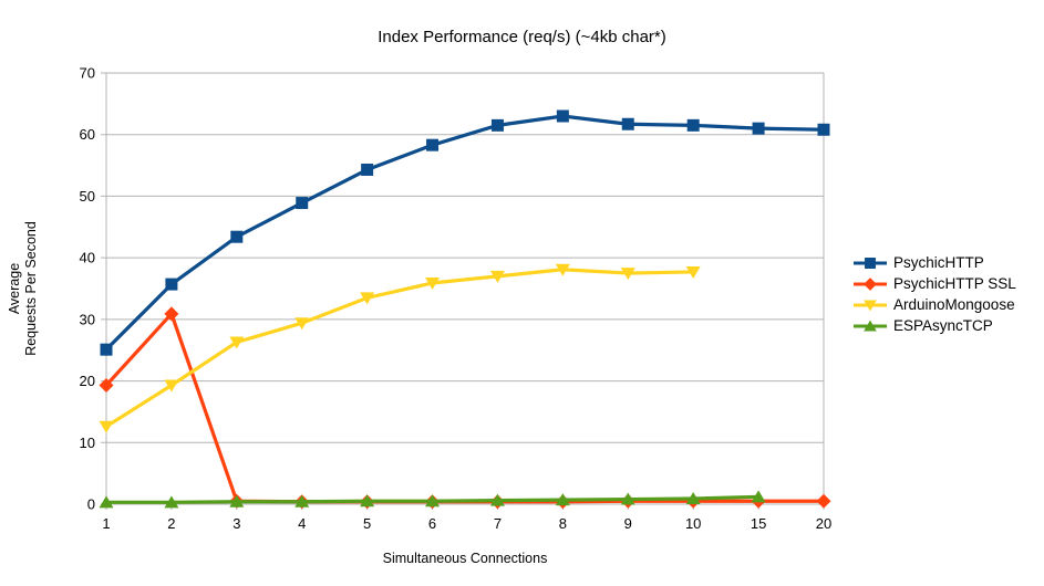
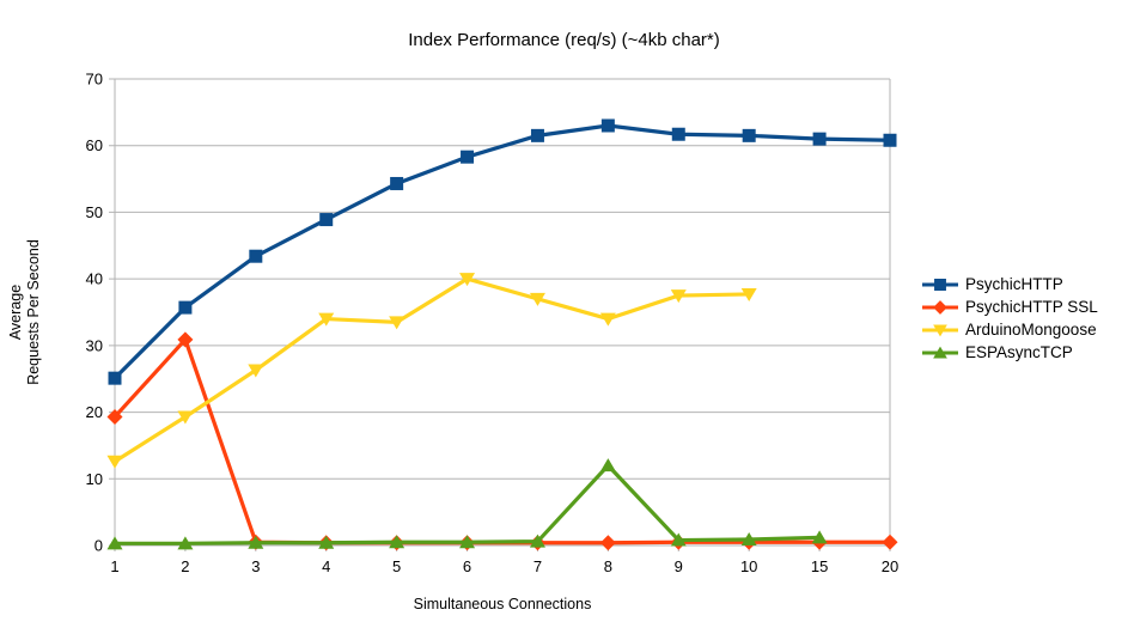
ArduinoMongoose/4: 29 -> 34
ArduinoMongoose/6: 36 -> 40
ArduinoMongoose/8: 38 -> 34
ESPAsyncTCP/8: 1 -> 12
